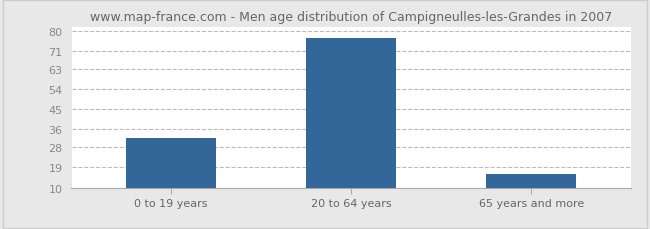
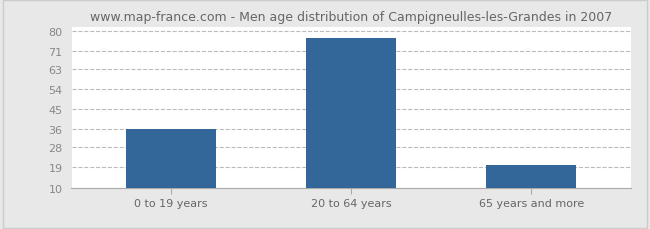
0 to 19 years: 32 -> 36
65 years and more: 16 -> 20
